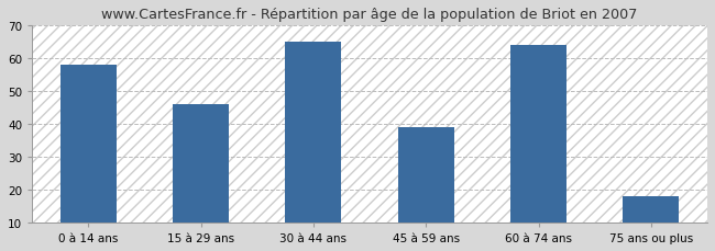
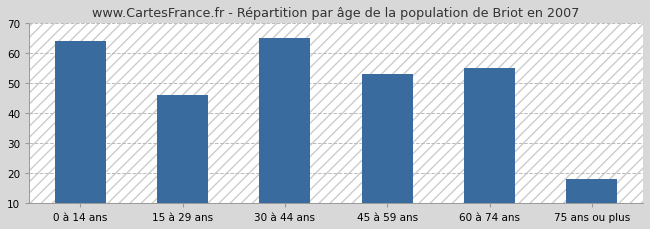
0 à 14 ans: 58 -> 64
45 à 59 ans: 39 -> 53
60 à 74 ans: 64 -> 55
